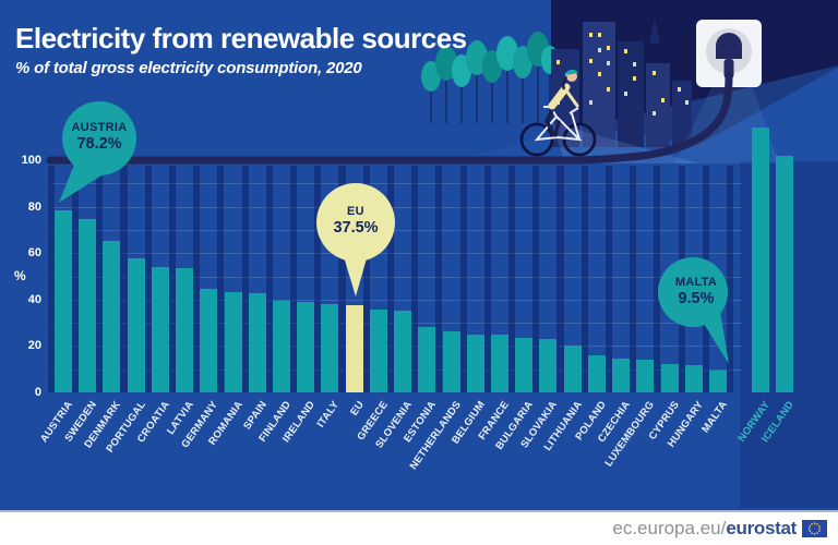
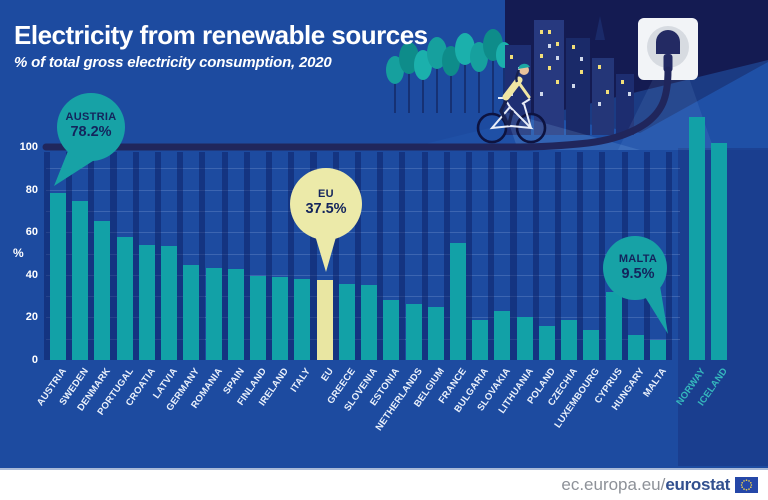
FRANCE: 25 -> 55
BULGARIA: 24 -> 19
CZECHIA: 15 -> 19
CYPRUS: 12 -> 32
